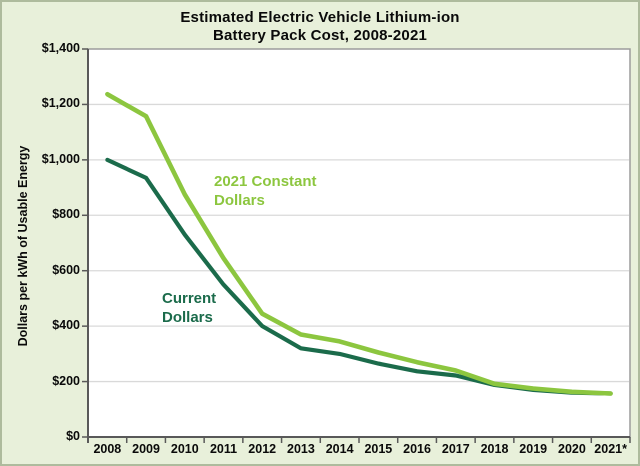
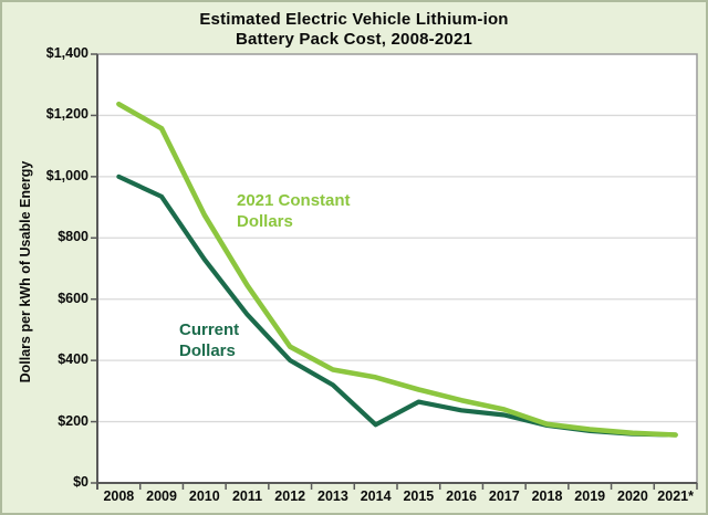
Current Dollars/2014: $300 -> $190
